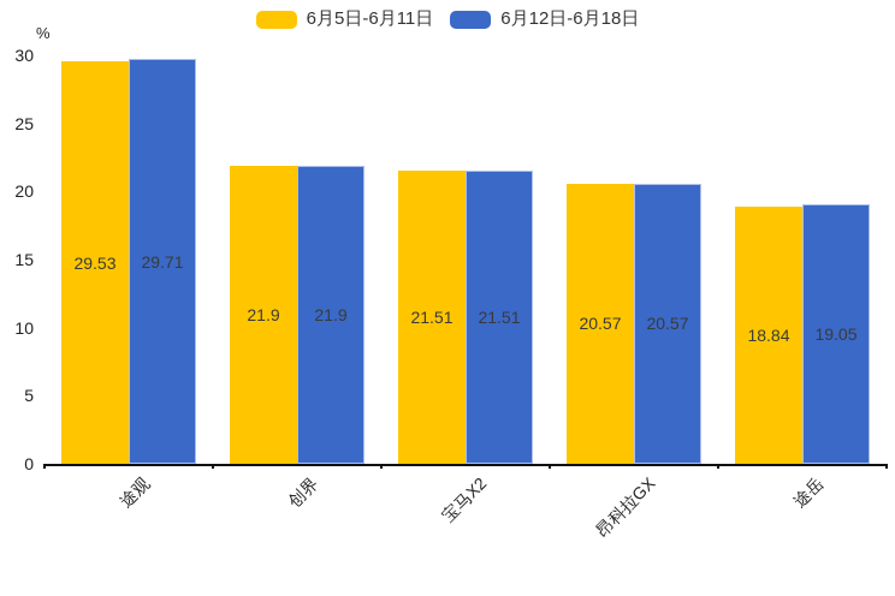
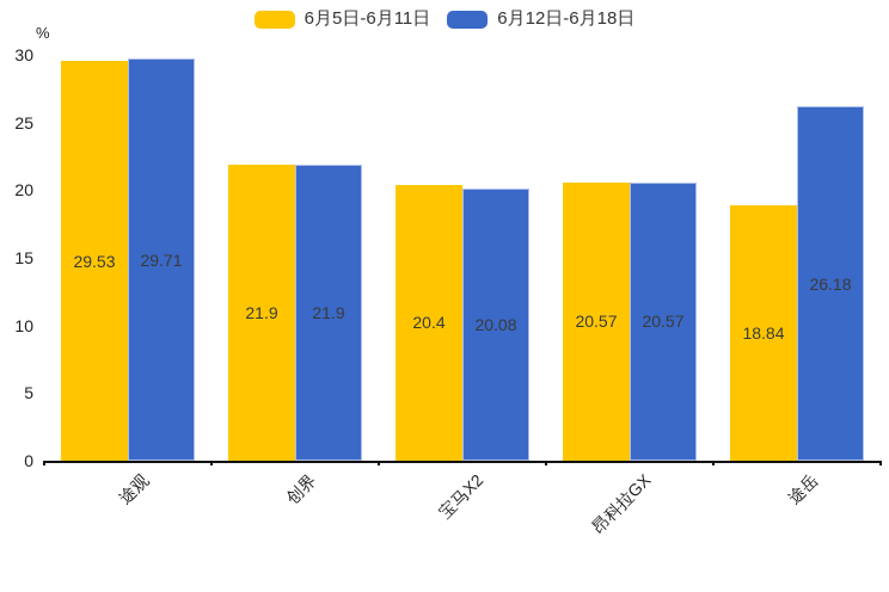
6月5日-6月11日/宝马X2: 21.51 -> 20.4
6月12日-6月18日/宝马X2: 21.51 -> 20.08
6月12日-6月18日/途岳: 19.05 -> 26.18
